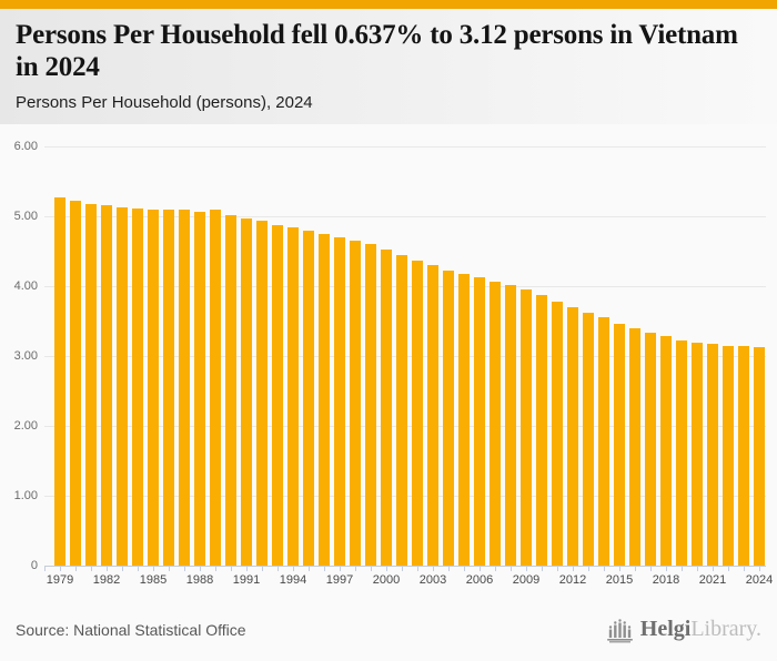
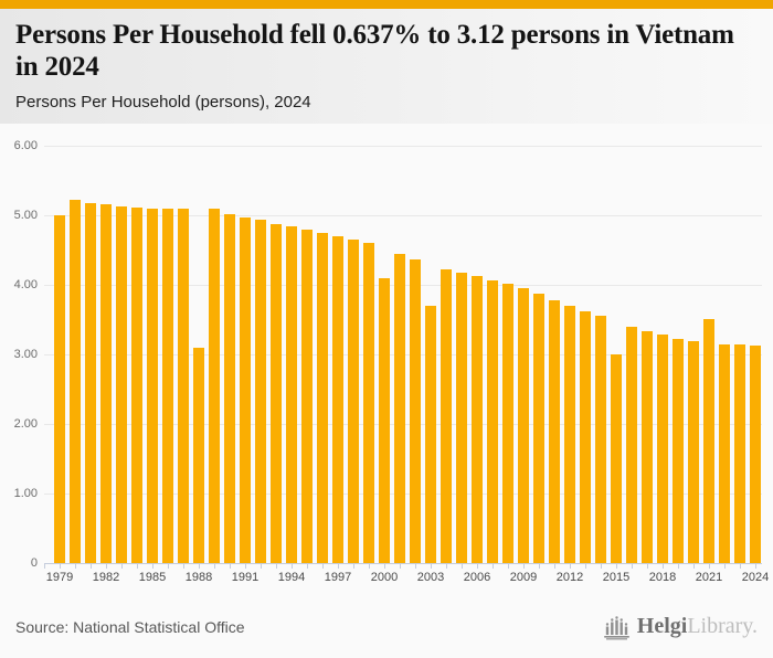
1979: 5.3 -> 5.0
1988: 5.1 -> 3.1
2000: 4.5 -> 4.1
2003: 4.3 -> 3.7
2015: 3.5 -> 3.0
2021: 3.2 -> 3.5
